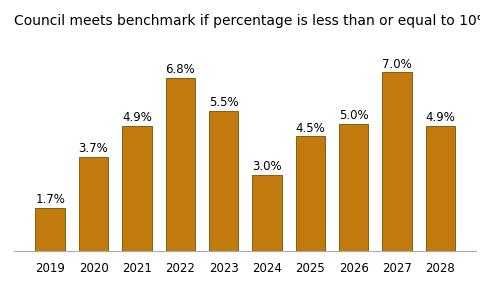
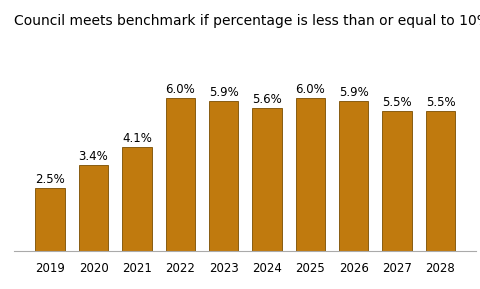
2019: 1.7% -> 2.5%
2020: 3.7% -> 3.4%
2021: 4.9% -> 4.1%
2022: 6.8% -> 6.0%
2023: 5.5% -> 5.9%
2024: 3.0% -> 5.6%
2025: 4.5% -> 6.0%
2026: 5.0% -> 5.9%
2027: 7.0% -> 5.5%
2028: 4.9% -> 5.5%
